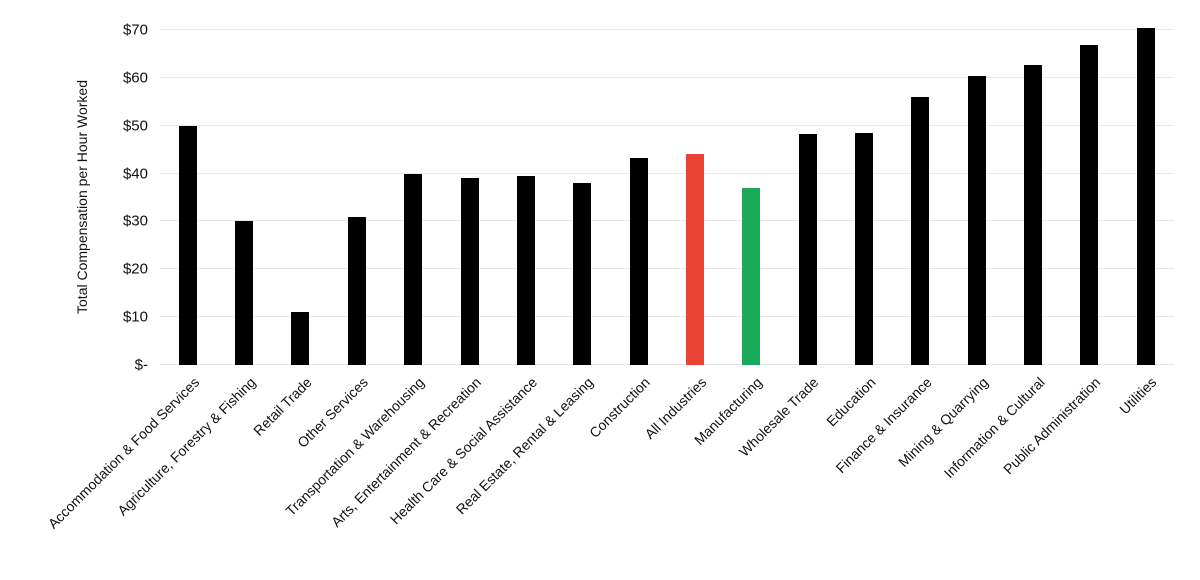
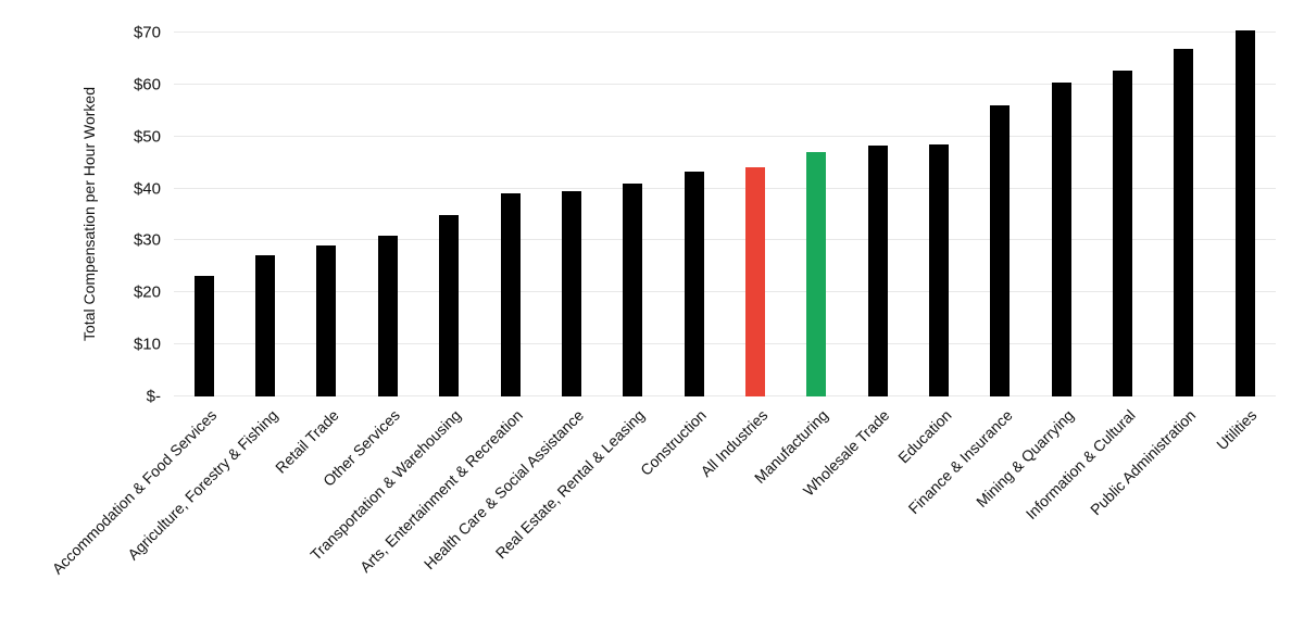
Accommodation & Food Services: $50 -> $23
Agriculture, Forestry & Fishing: $30 -> $27
Retail Trade: $11 -> $29
Transportation & Warehousing: $40 -> $35
Real Estate, Rental & Leasing: $38 -> $41
Manufacturing: $37 -> $47
